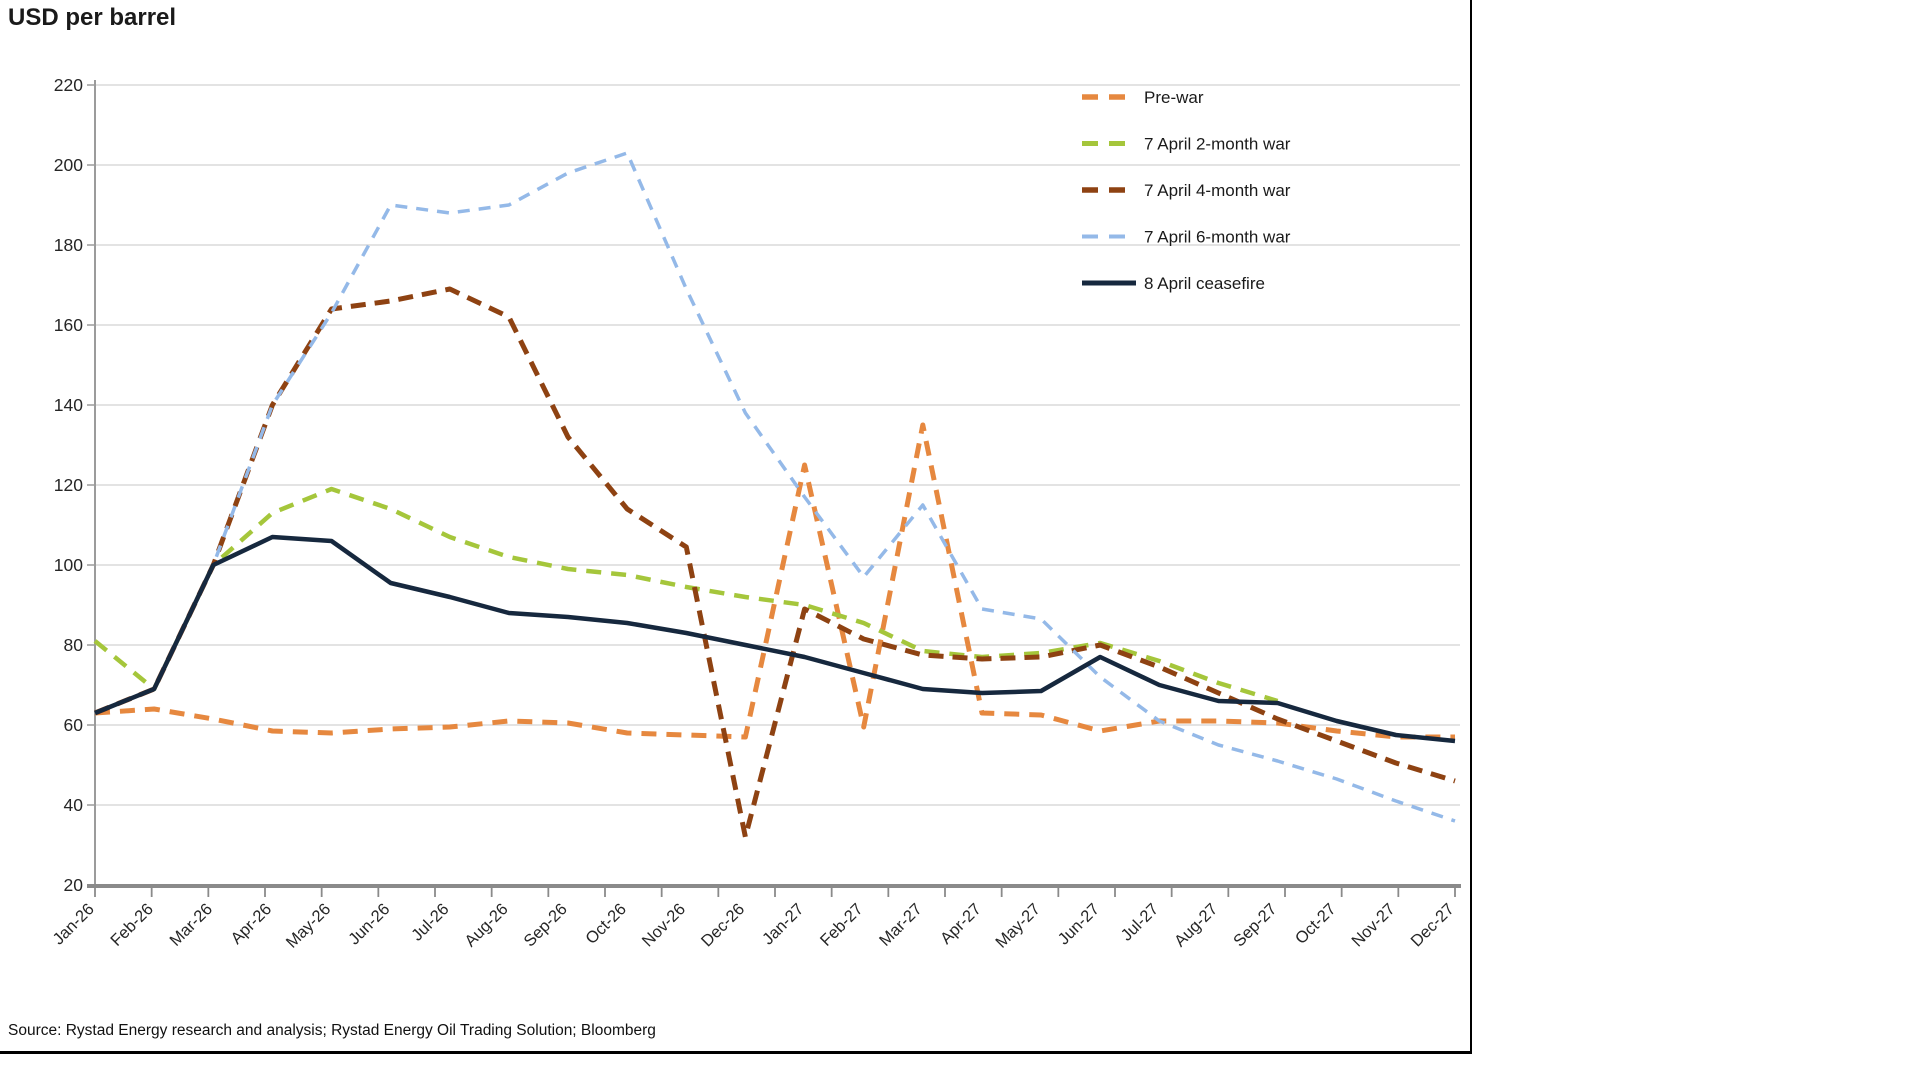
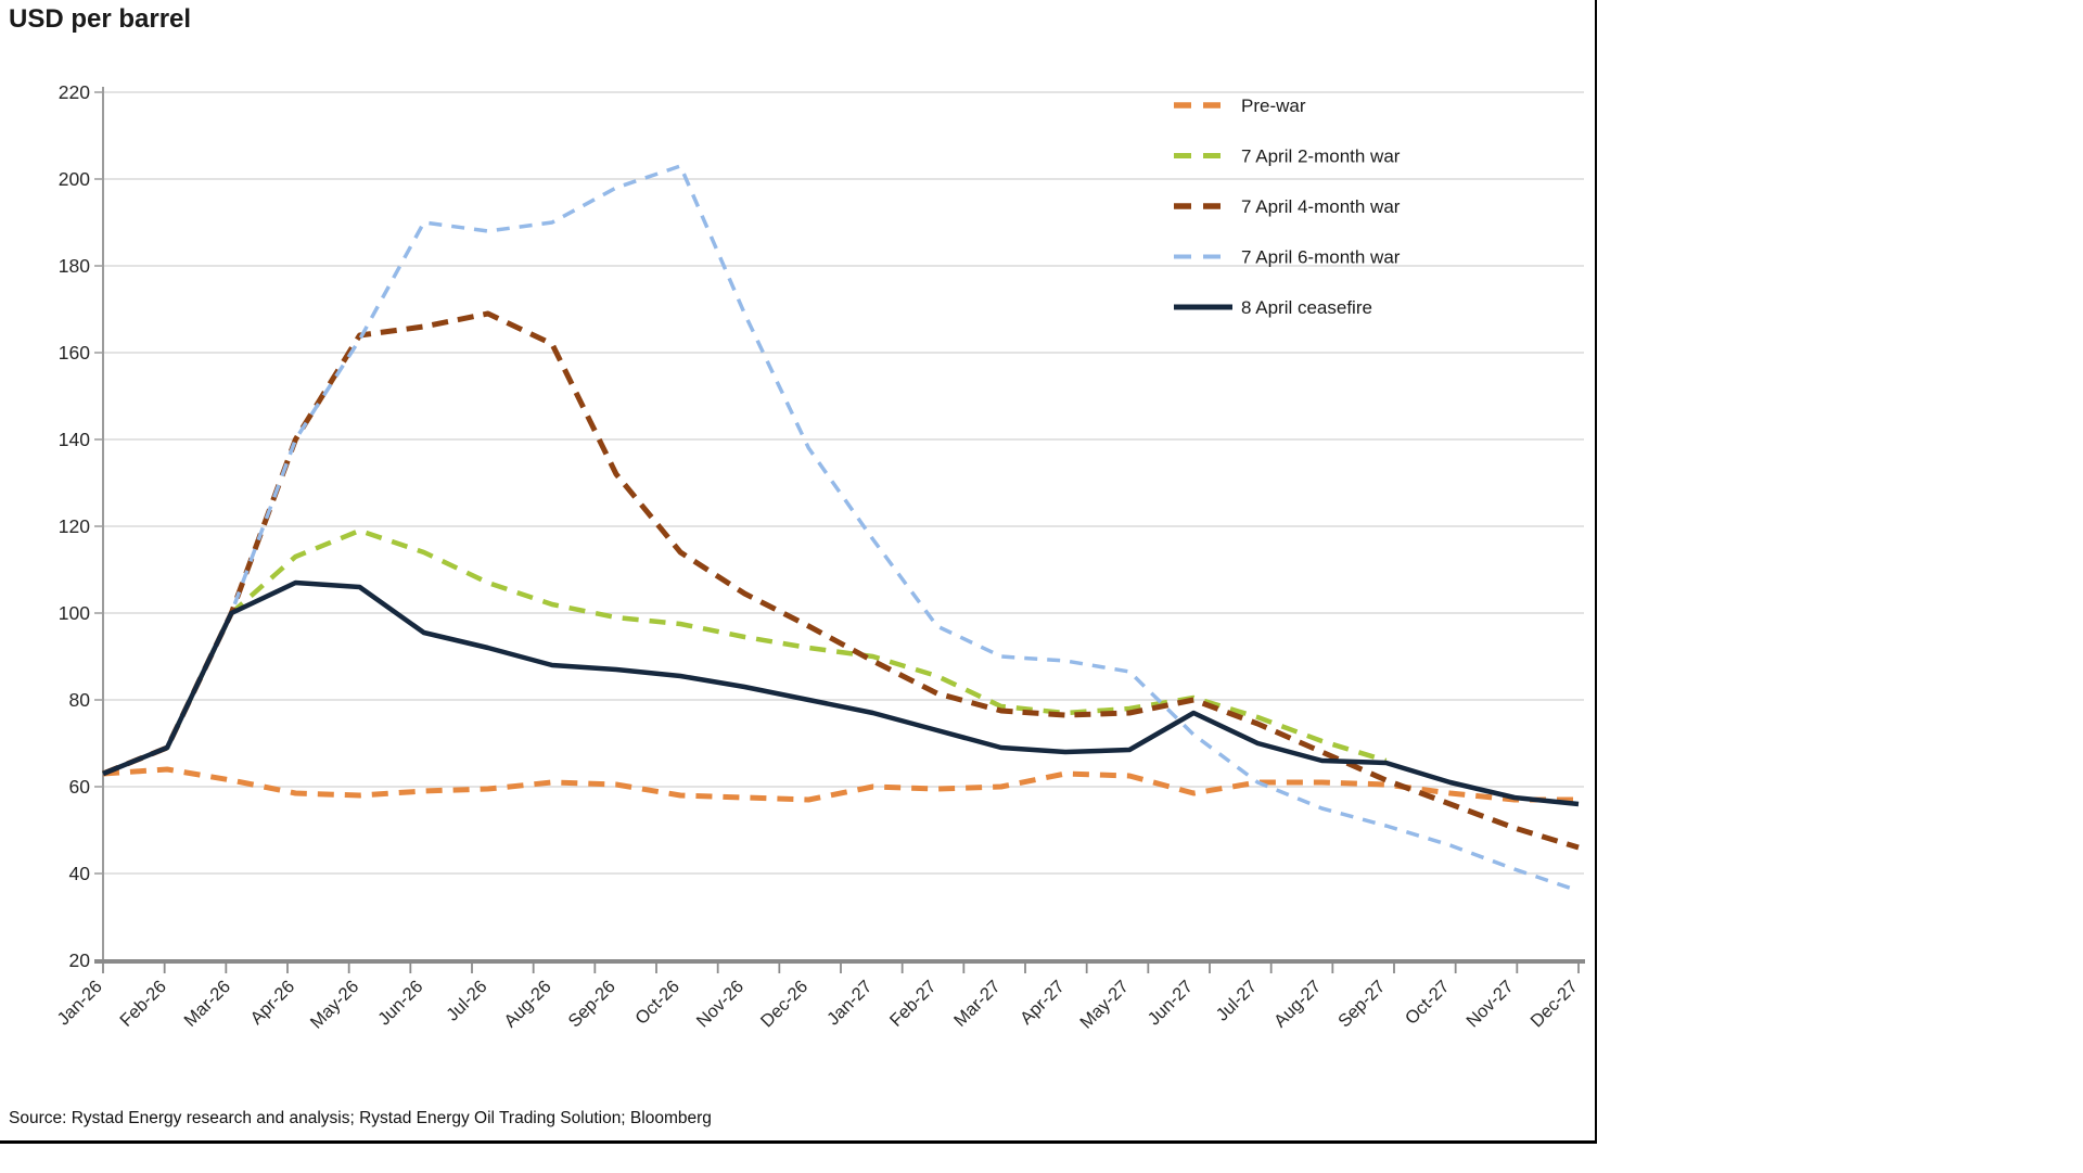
7 April 2-month war/Jan-26: 81 -> 63
7 April 4-month war/Dec-26: 32 -> 97
Pre-war/Jan-27: 125 -> 60
Pre-war/Mar-27: 135 -> 60
7 April 6-month war/Mar-27: 115 -> 90
